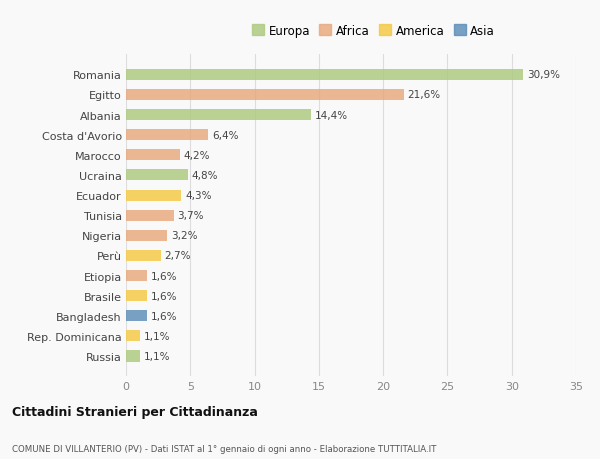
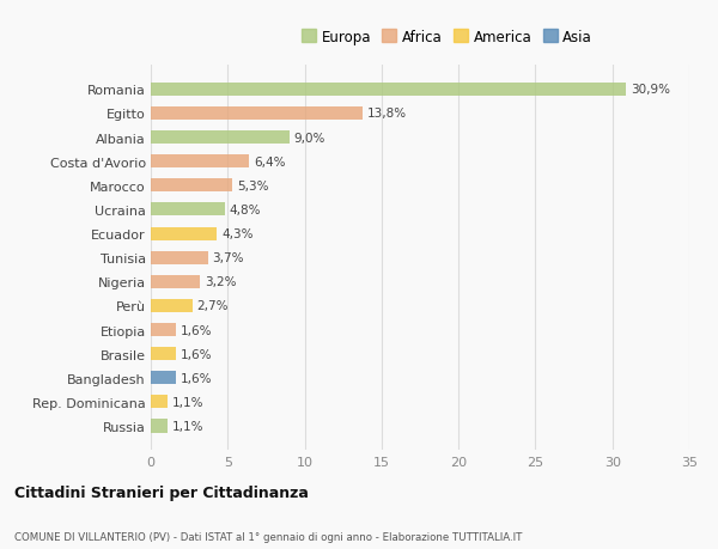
Egitto: 21,6% -> 13,8%
Albania: 14,4% -> 9,0%
Marocco: 4,2% -> 5,3%
